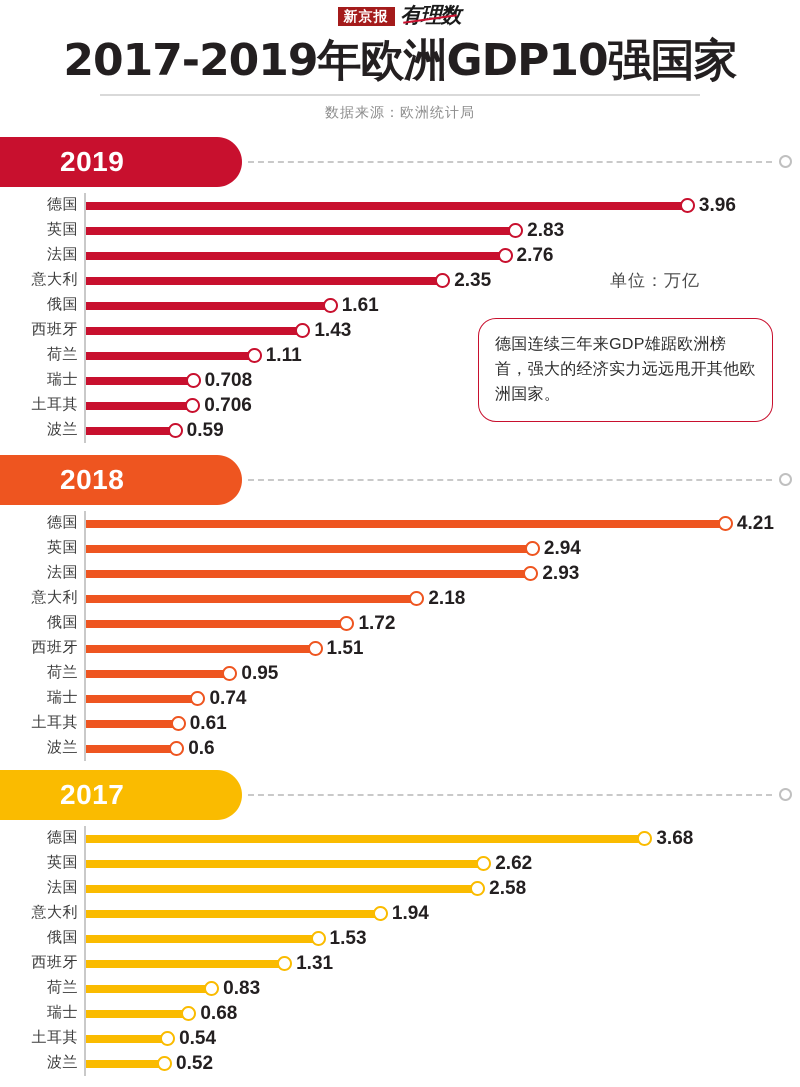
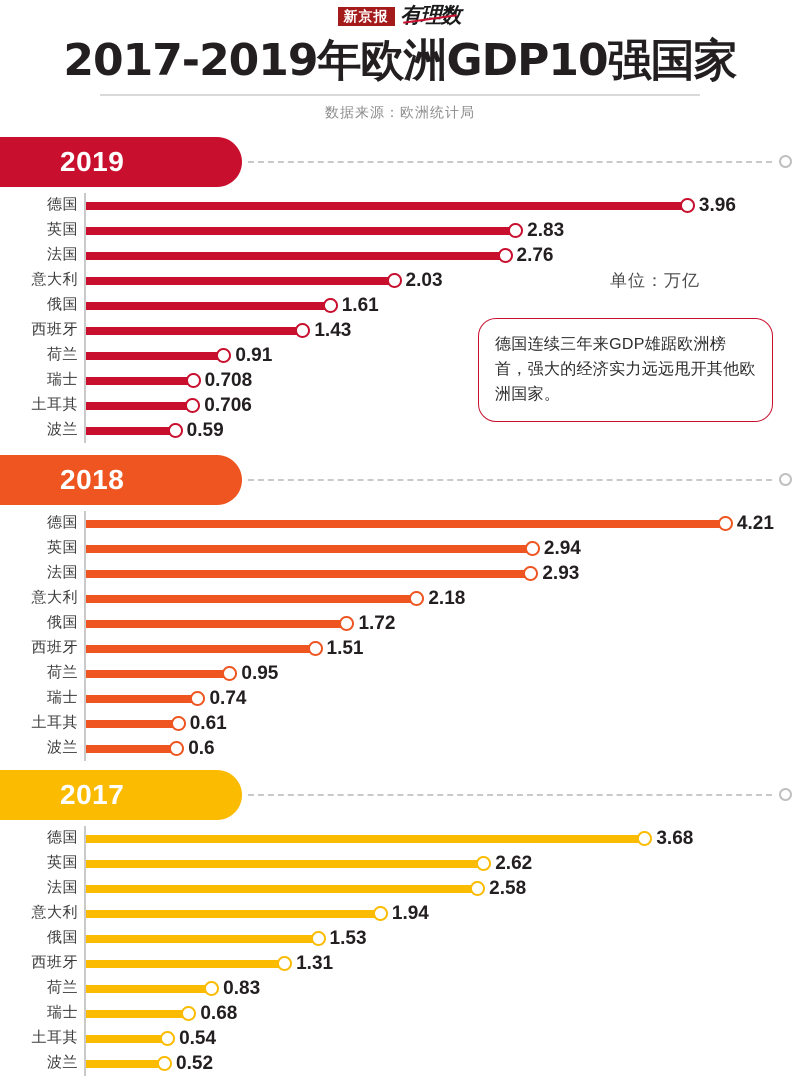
2019/意大利: 2.35 -> 2.03
2019/荷兰: 1.11 -> 0.91
